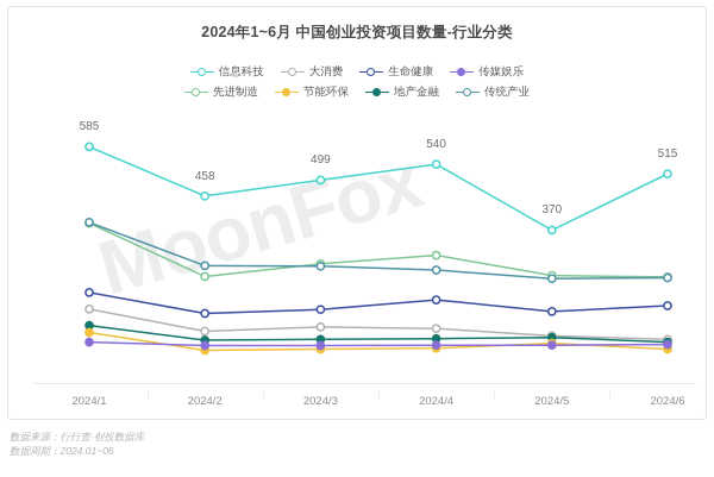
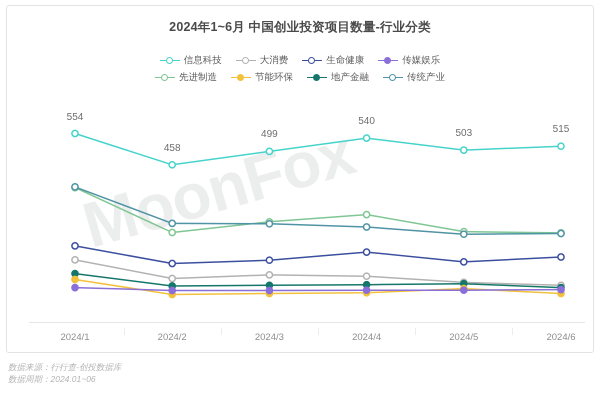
信息科技/2024/1: 585 -> 554
信息科技/2024/5: 370 -> 503
